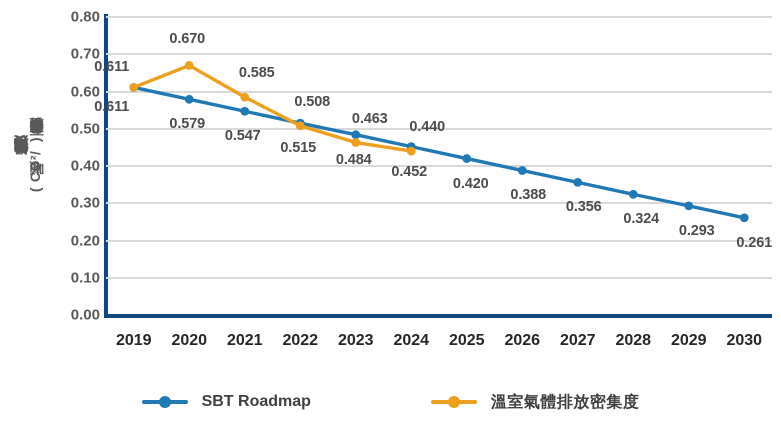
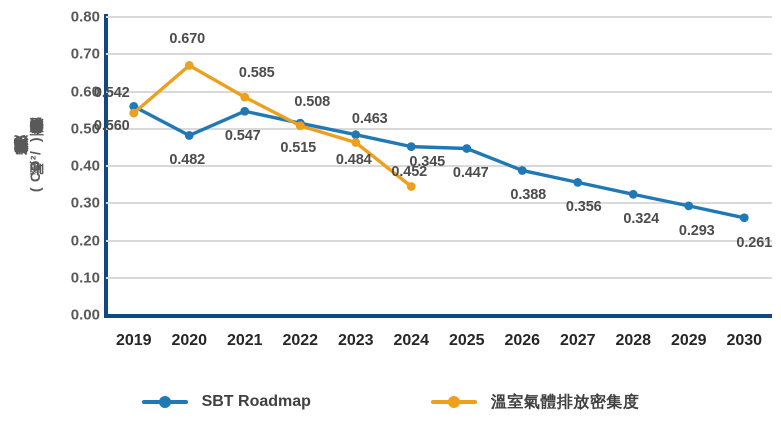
SBT Roadmap/2019: 0.611 -> 0.560
溫室氣體排放密集度/2019: 0.611 -> 0.542
SBT Roadmap/2020: 0.579 -> 0.482
溫室氣體排放密集度/2024: 0.440 -> 0.345
SBT Roadmap/2025: 0.420 -> 0.447
